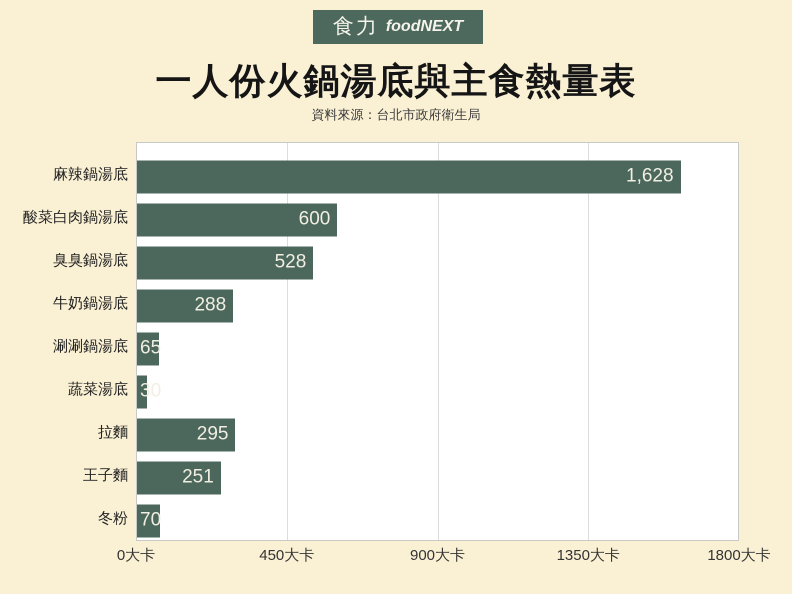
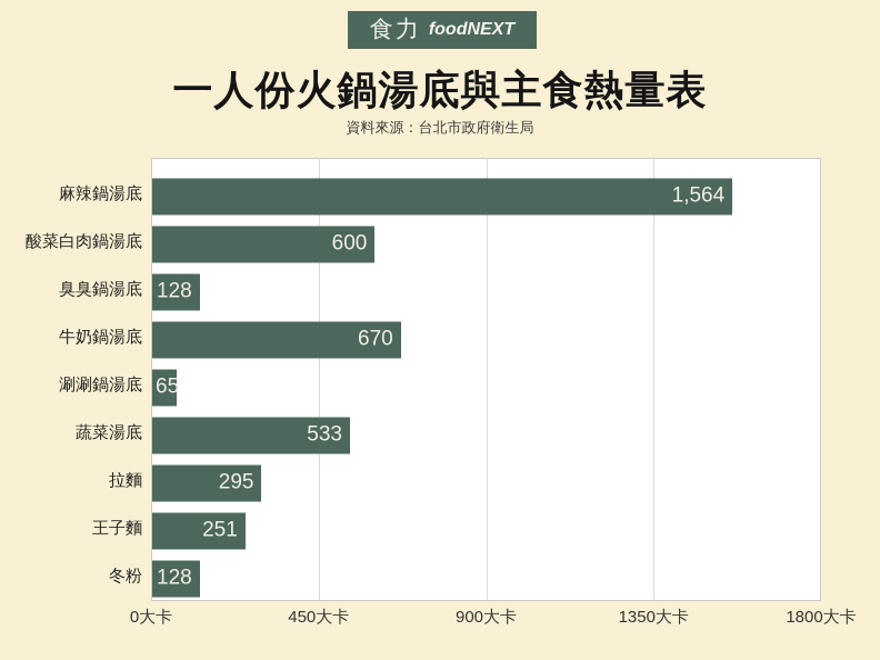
麻辣鍋湯底: 1,628 -> 1,564
臭臭鍋湯底: 528 -> 128
牛奶鍋湯底: 288 -> 670
蔬菜湯底: 30 -> 533
冬粉: 70 -> 128
